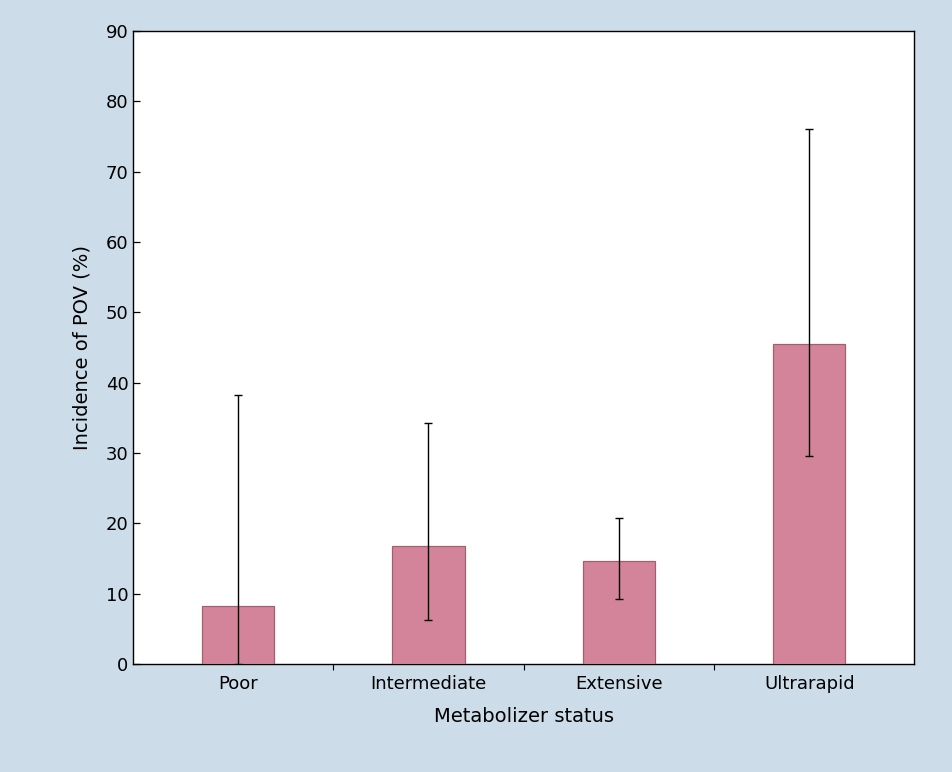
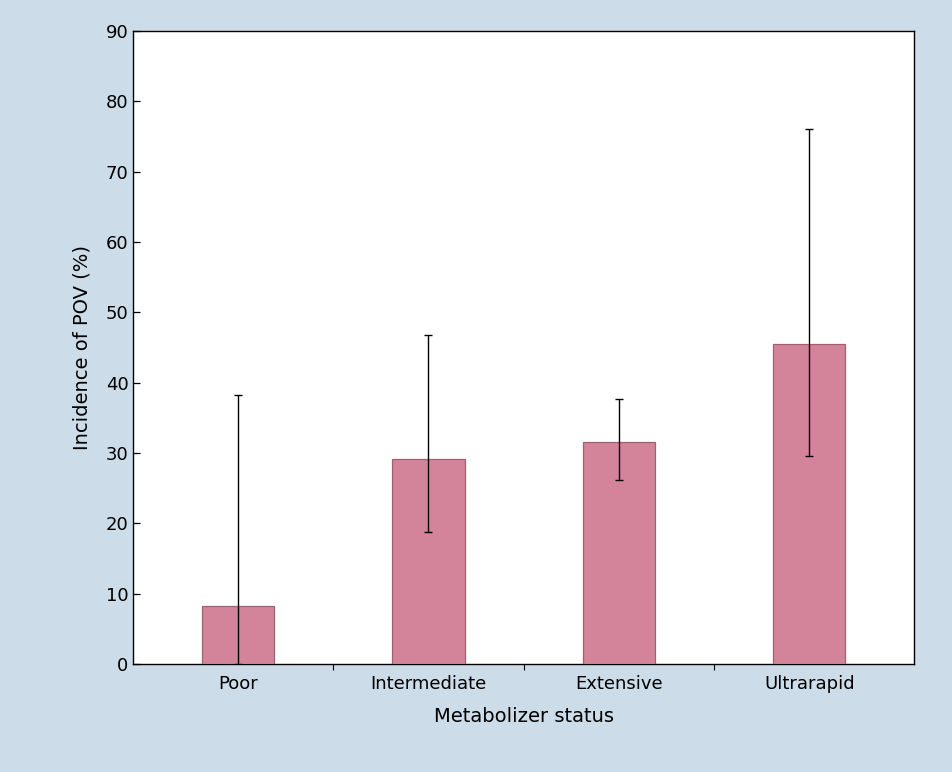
Intermediate: 16.7 -> 29.2
Extensive: 14.7 -> 31.6
